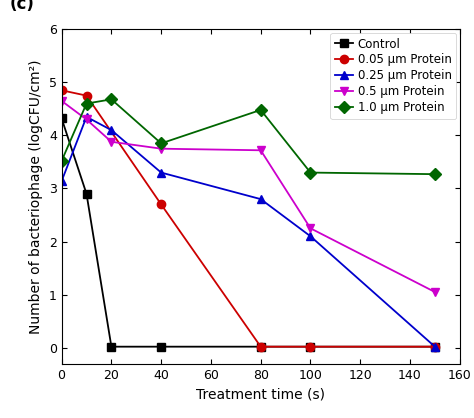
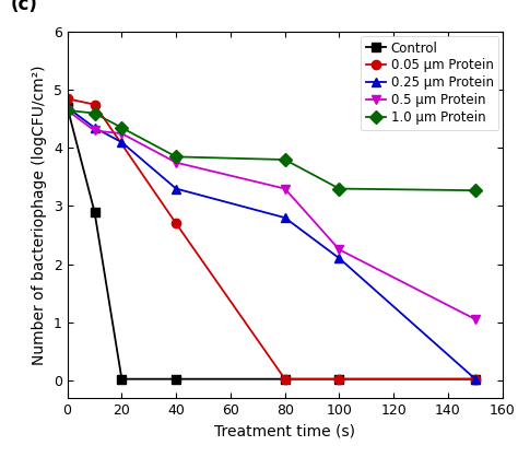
Control/0: 4.32 -> 4.70
0.25 μm Protein/0: 3.14 -> 4.70
1.0 μm Protein/0: 3.52 -> 4.65
0.5 μm Protein/20: 3.88 -> 4.25
1.0 μm Protein/20: 4.68 -> 4.35
0.5 μm Protein/80: 3.72 -> 3.30
1.0 μm Protein/80: 4.48 -> 3.80
